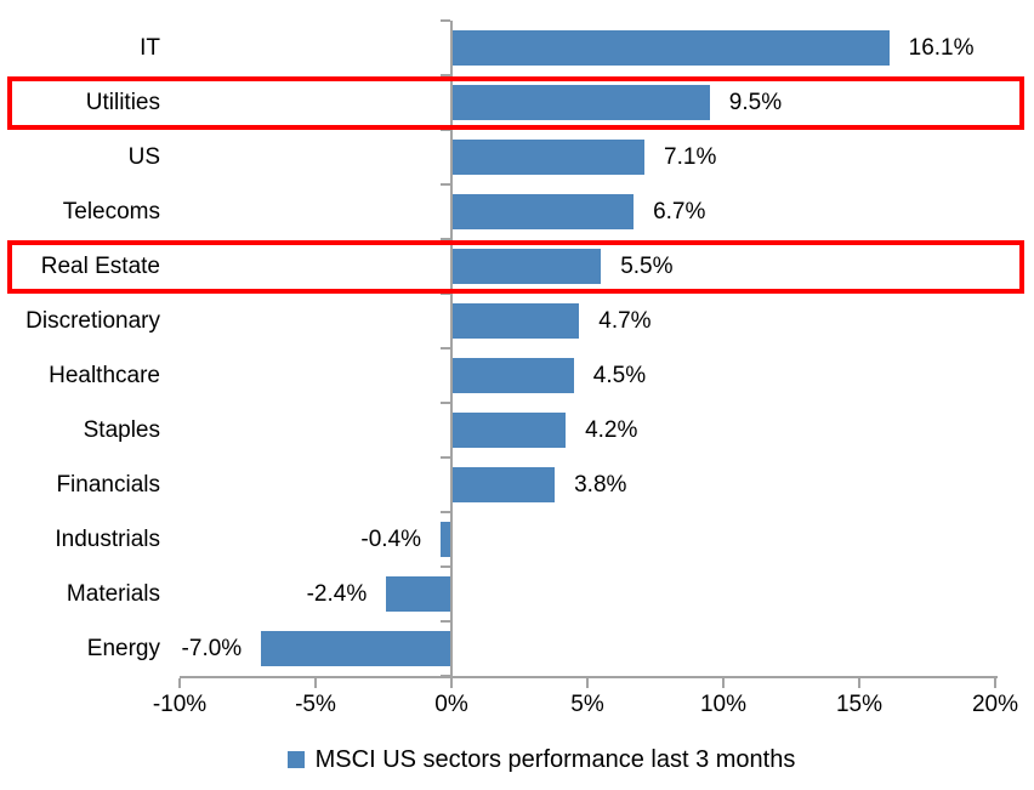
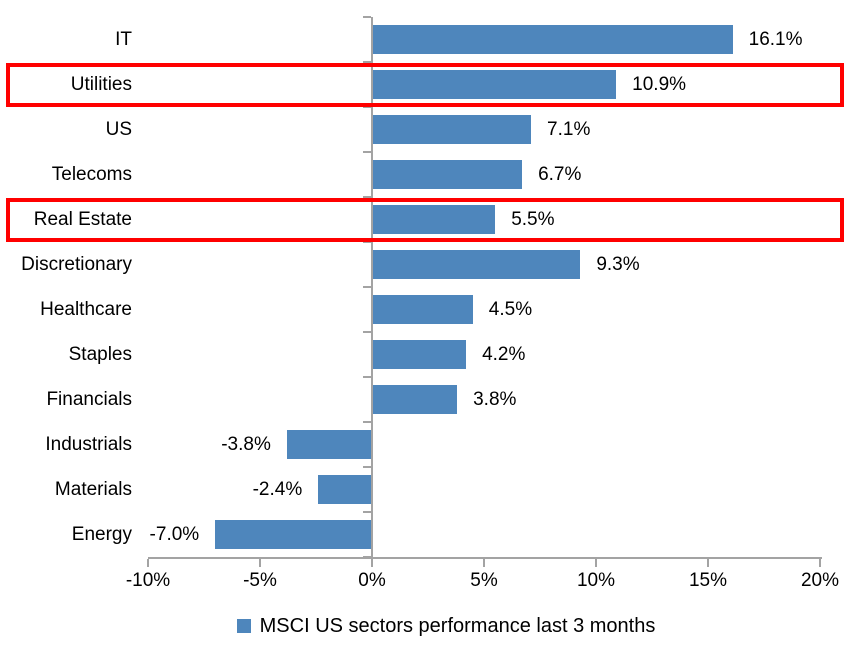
Utilities: 9.5% -> 10.9%
Discretionary: 4.7% -> 9.3%
Industrials: -0.4% -> -3.8%
